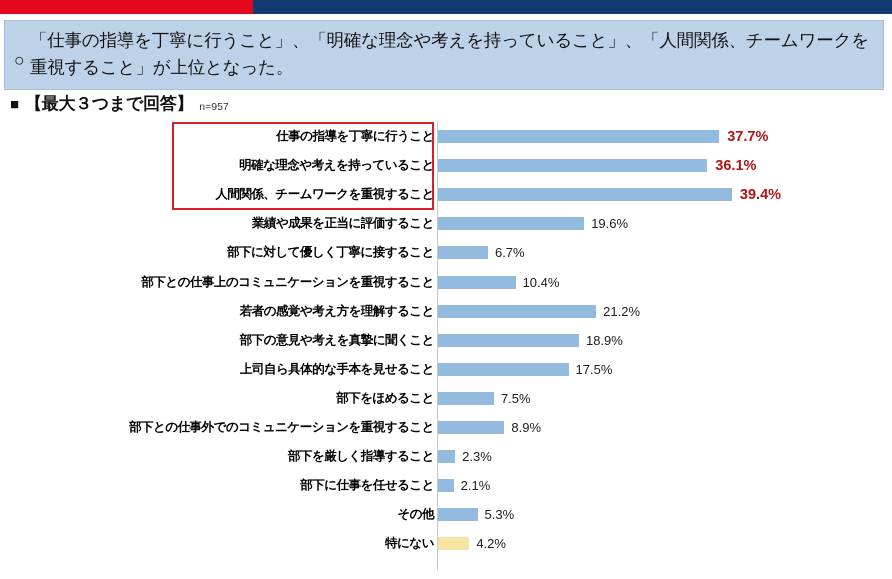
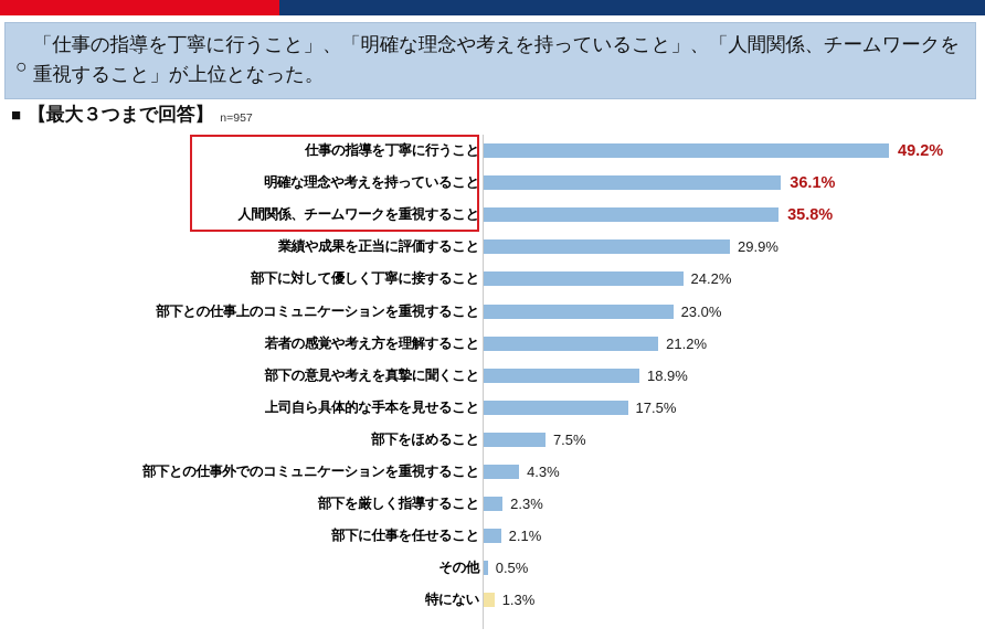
仕事の指導を丁寧に行うこと: 37.7% -> 49.2%
人間関係、チームワークを重視すること: 39.4% -> 35.8%
業績や成果を正当に評価すること: 19.6% -> 29.9%
部下に対して優しく丁寧に接すること: 6.7% -> 24.2%
部下との仕事上のコミュニケーションを重視すること: 10.4% -> 23.0%
部下との仕事外でのコミュニケーションを重視すること: 8.9% -> 4.3%
その他: 5.3% -> 0.5%
特にない: 4.2% -> 1.3%
